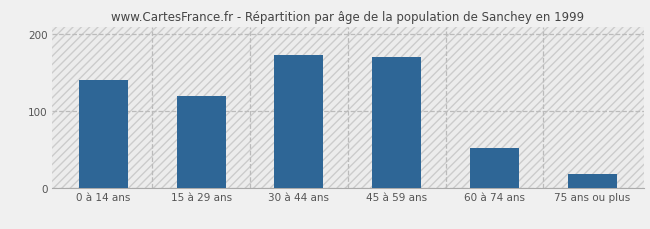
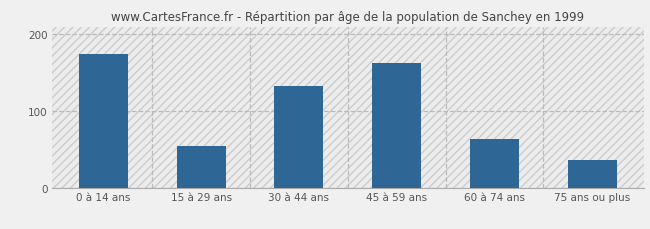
0 à 14 ans: 140 -> 174
15 à 29 ans: 120 -> 54
30 à 44 ans: 173 -> 132
45 à 59 ans: 170 -> 162
60 à 74 ans: 52 -> 64
75 ans ou plus: 18 -> 36
